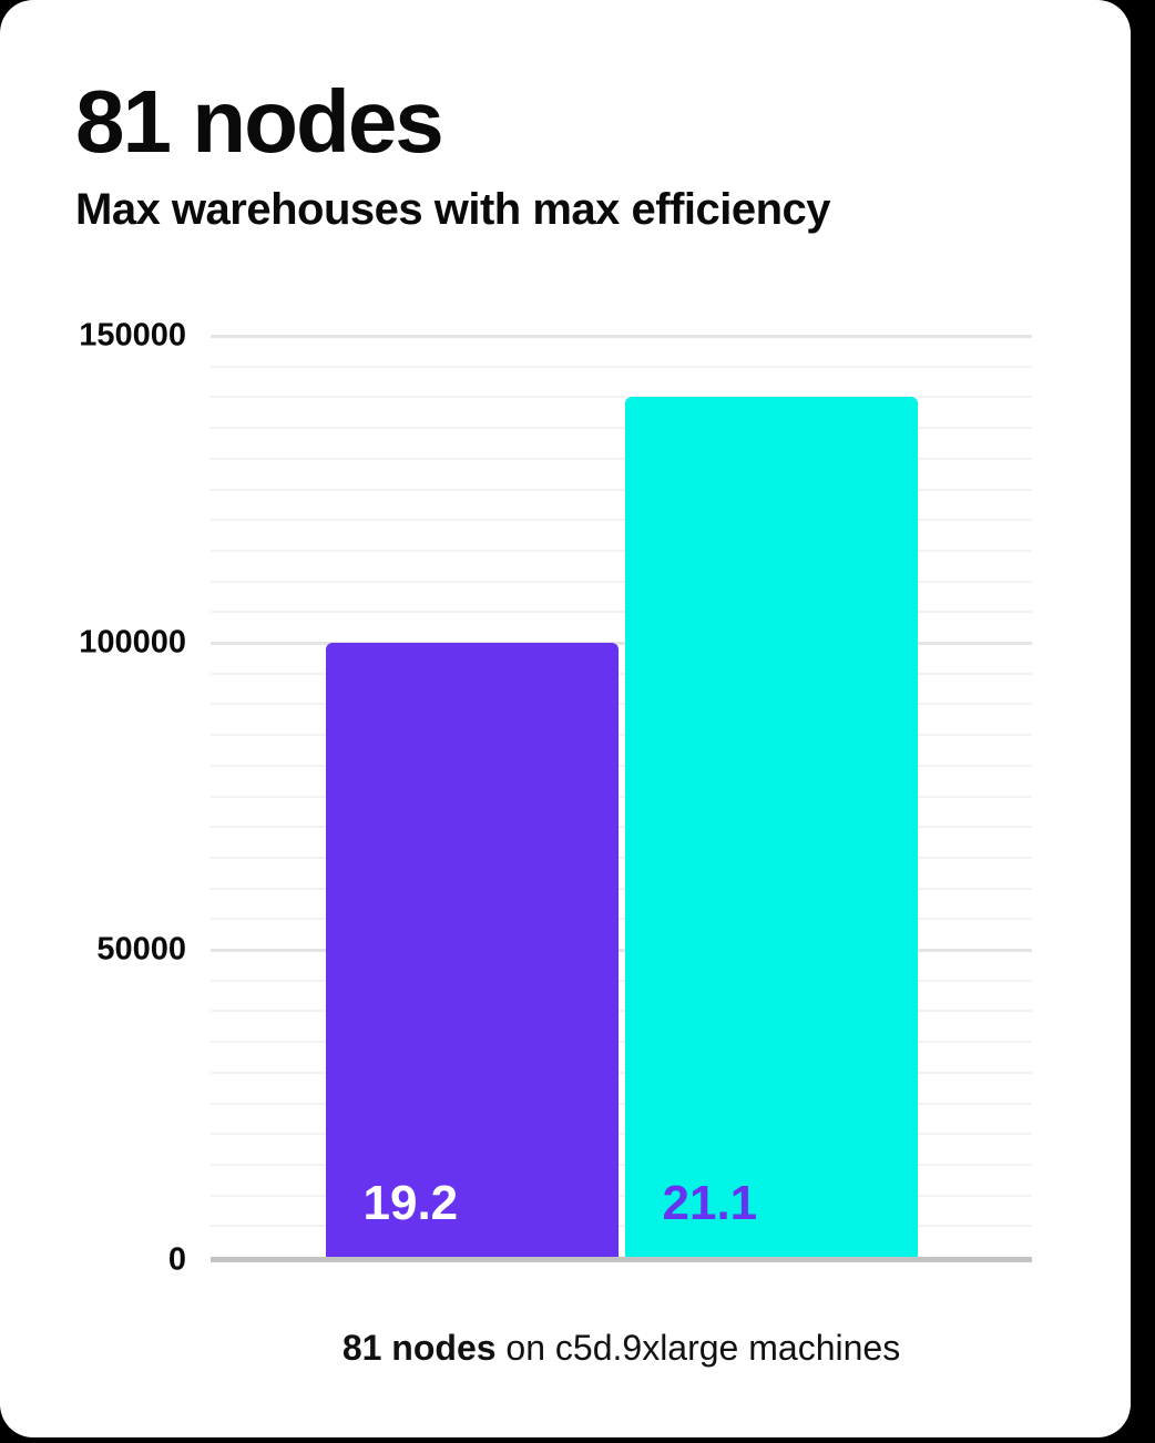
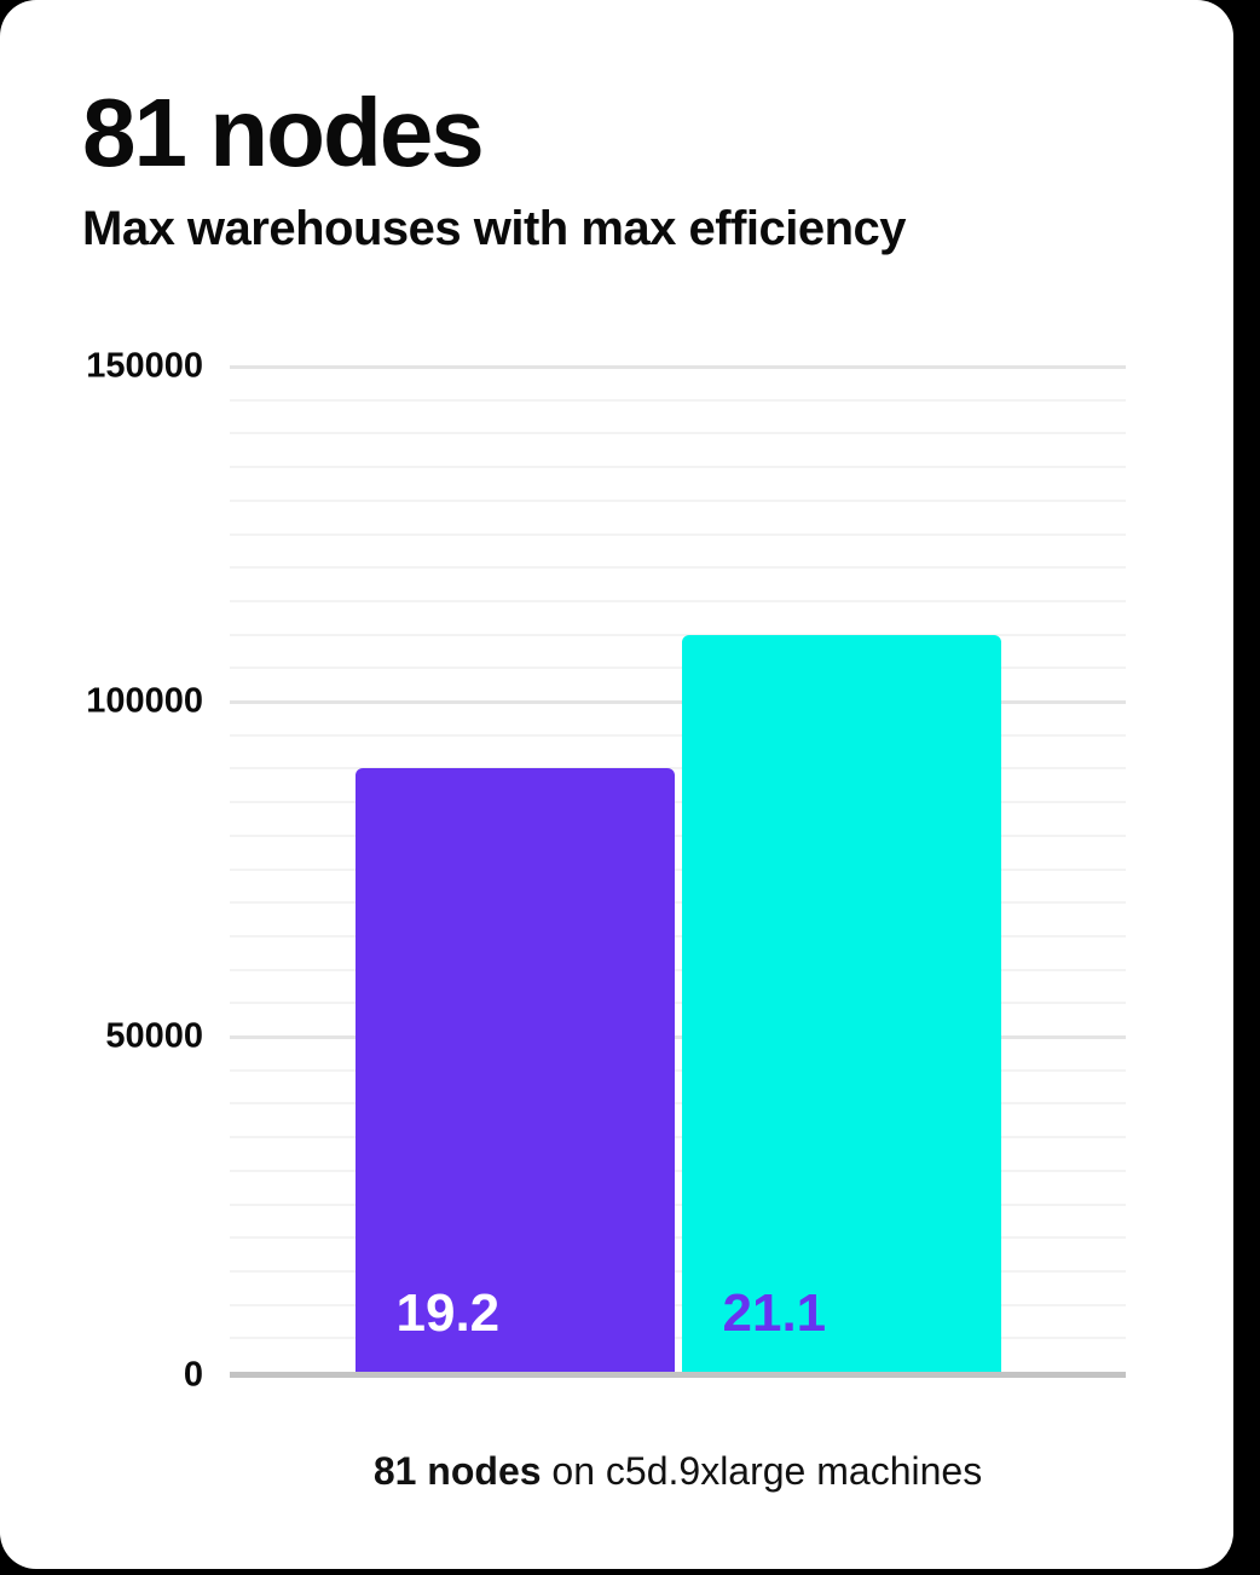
19.2: 100000 -> 90000
21.1: 140000 -> 110000
